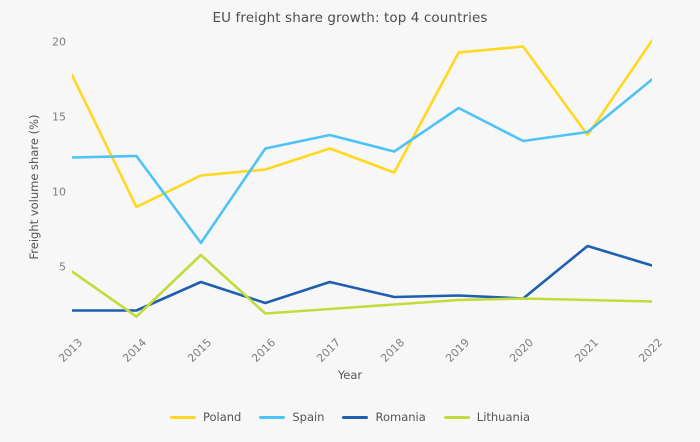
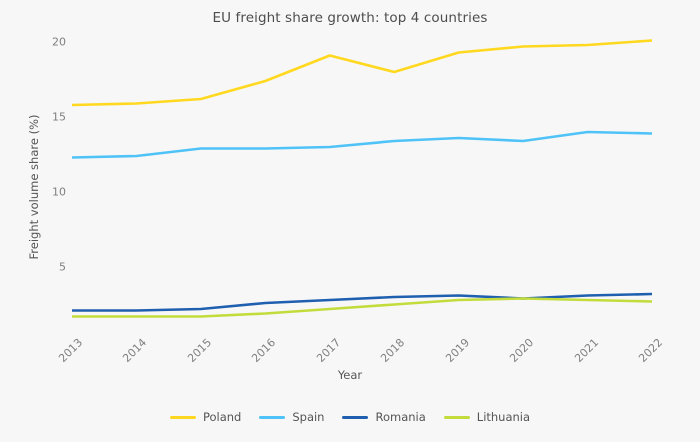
Poland/2013: 17.8 -> 15.8
Lithuania/2013: 4.7 -> 1.7
Poland/2014: 9.0 -> 15.9
Poland/2015: 11.1 -> 16.2
Spain/2015: 6.6 -> 12.9
Romania/2015: 4.0 -> 2.2
Lithuania/2015: 5.8 -> 1.7
Poland/2016: 11.5 -> 17.4
Poland/2017: 12.9 -> 19.1
Spain/2017: 13.8 -> 13.0
Romania/2017: 4.0 -> 2.8
Poland/2018: 11.3 -> 18.0
Spain/2018: 12.7 -> 13.4
Spain/2019: 15.6 -> 13.6
Poland/2021: 13.8 -> 19.8
Romania/2021: 6.4 -> 3.1
Spain/2022: 17.5 -> 13.9
Romania/2022: 5.1 -> 3.2
